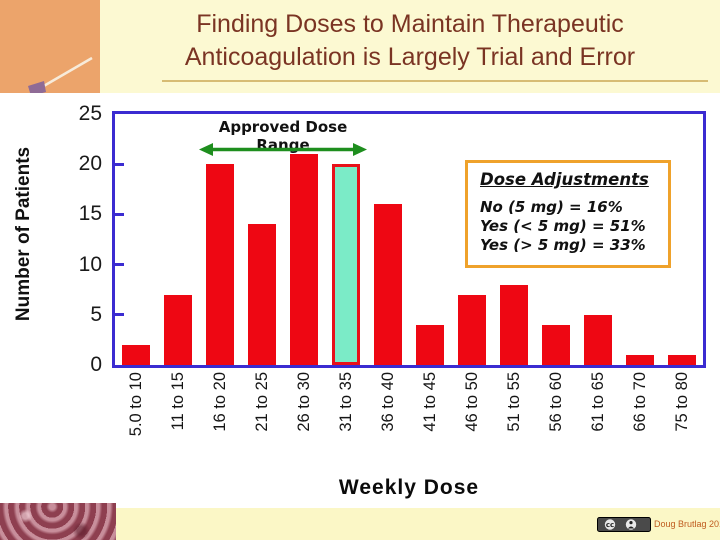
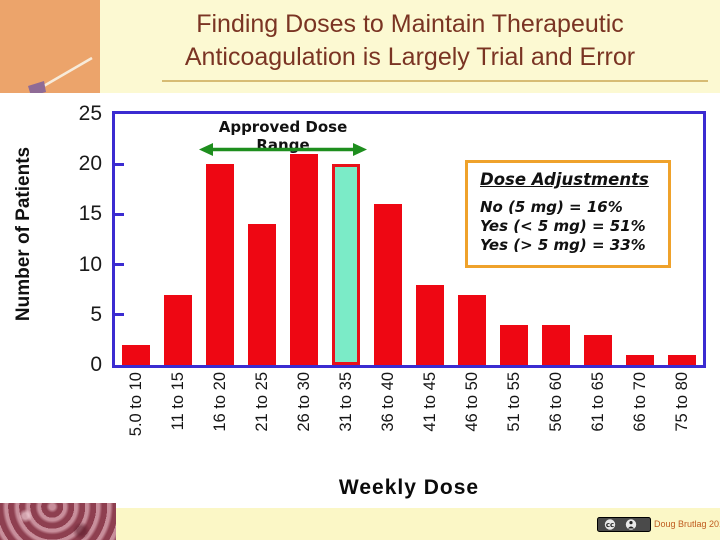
41 to 45: 4 -> 8
51 to 55: 8 -> 4
61 to 65: 5 -> 3
